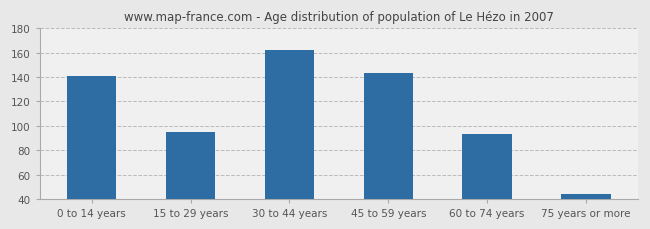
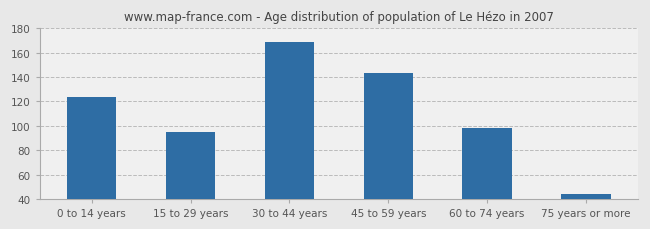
0 to 14 years: 141 -> 124
30 to 44 years: 162 -> 169
60 to 74 years: 93 -> 98
